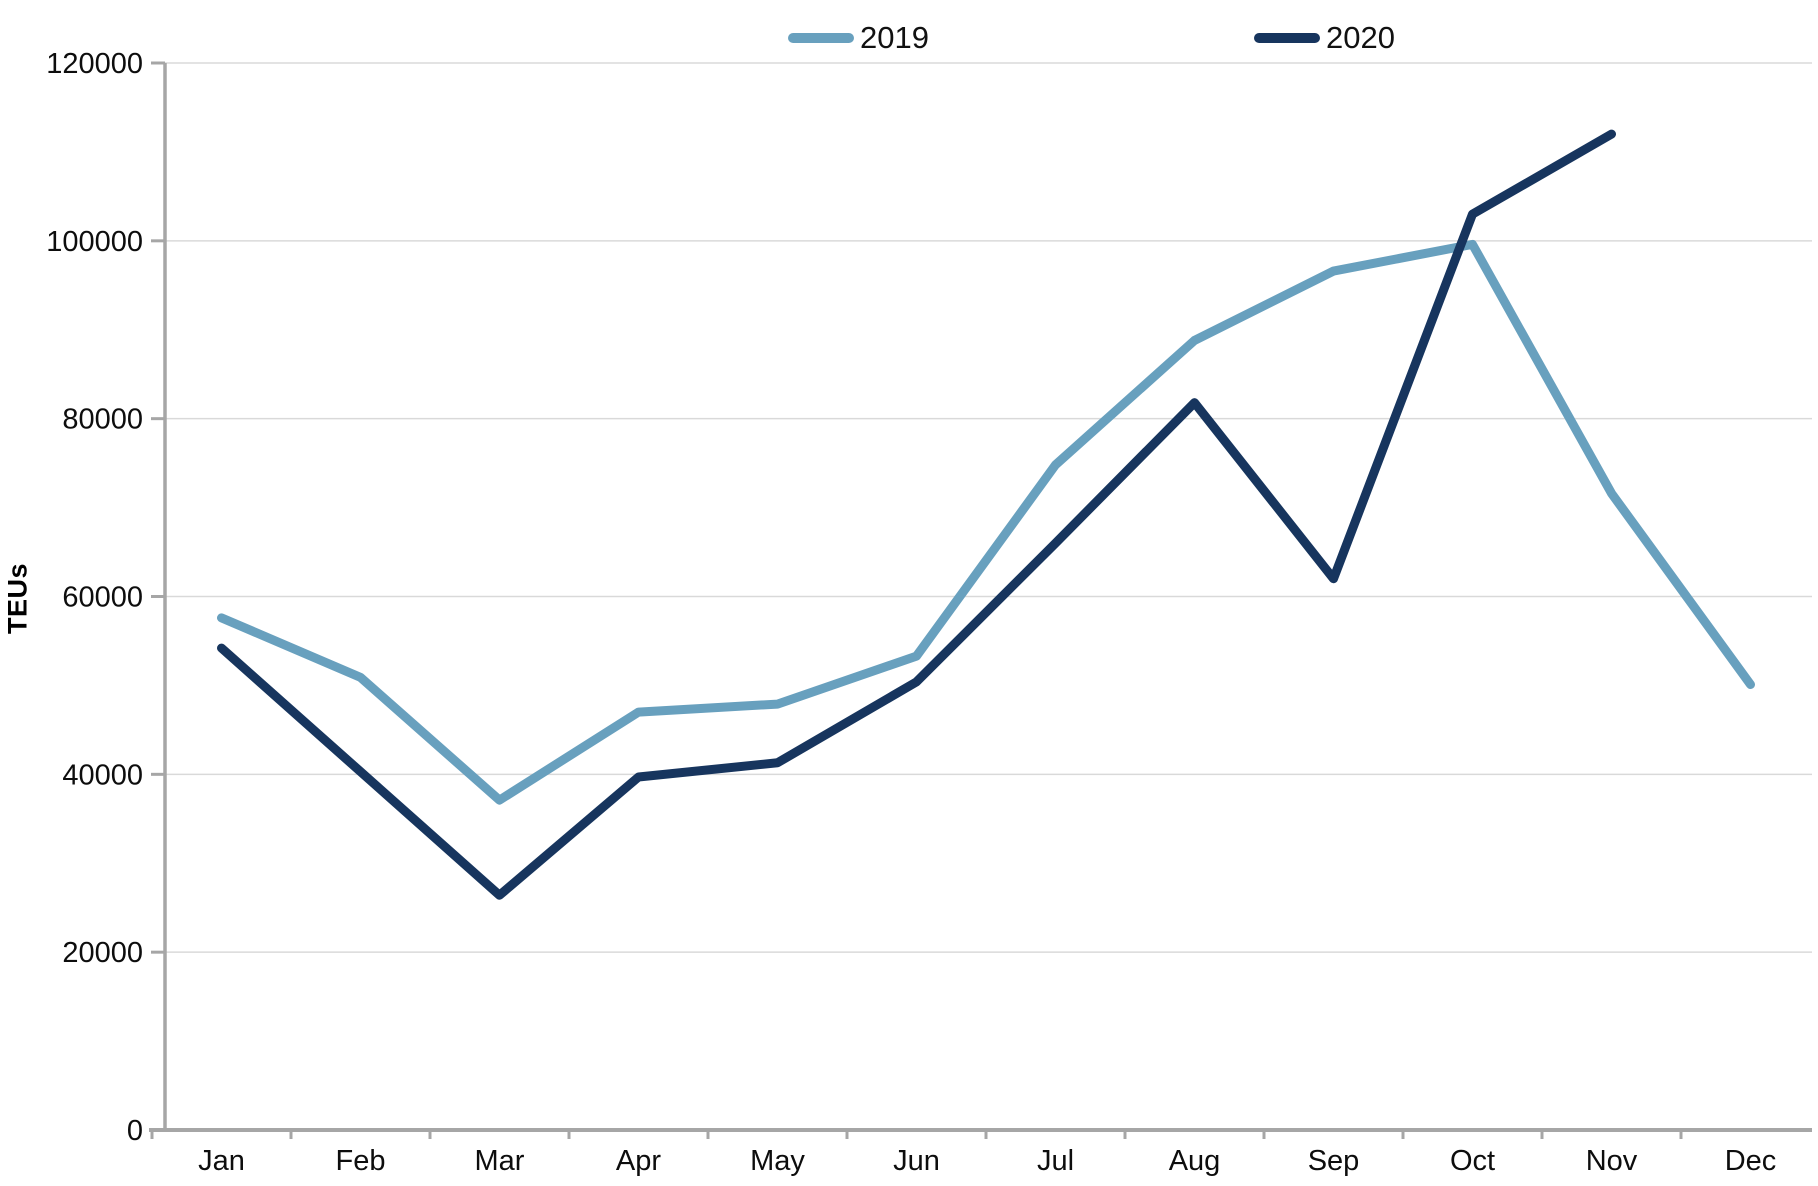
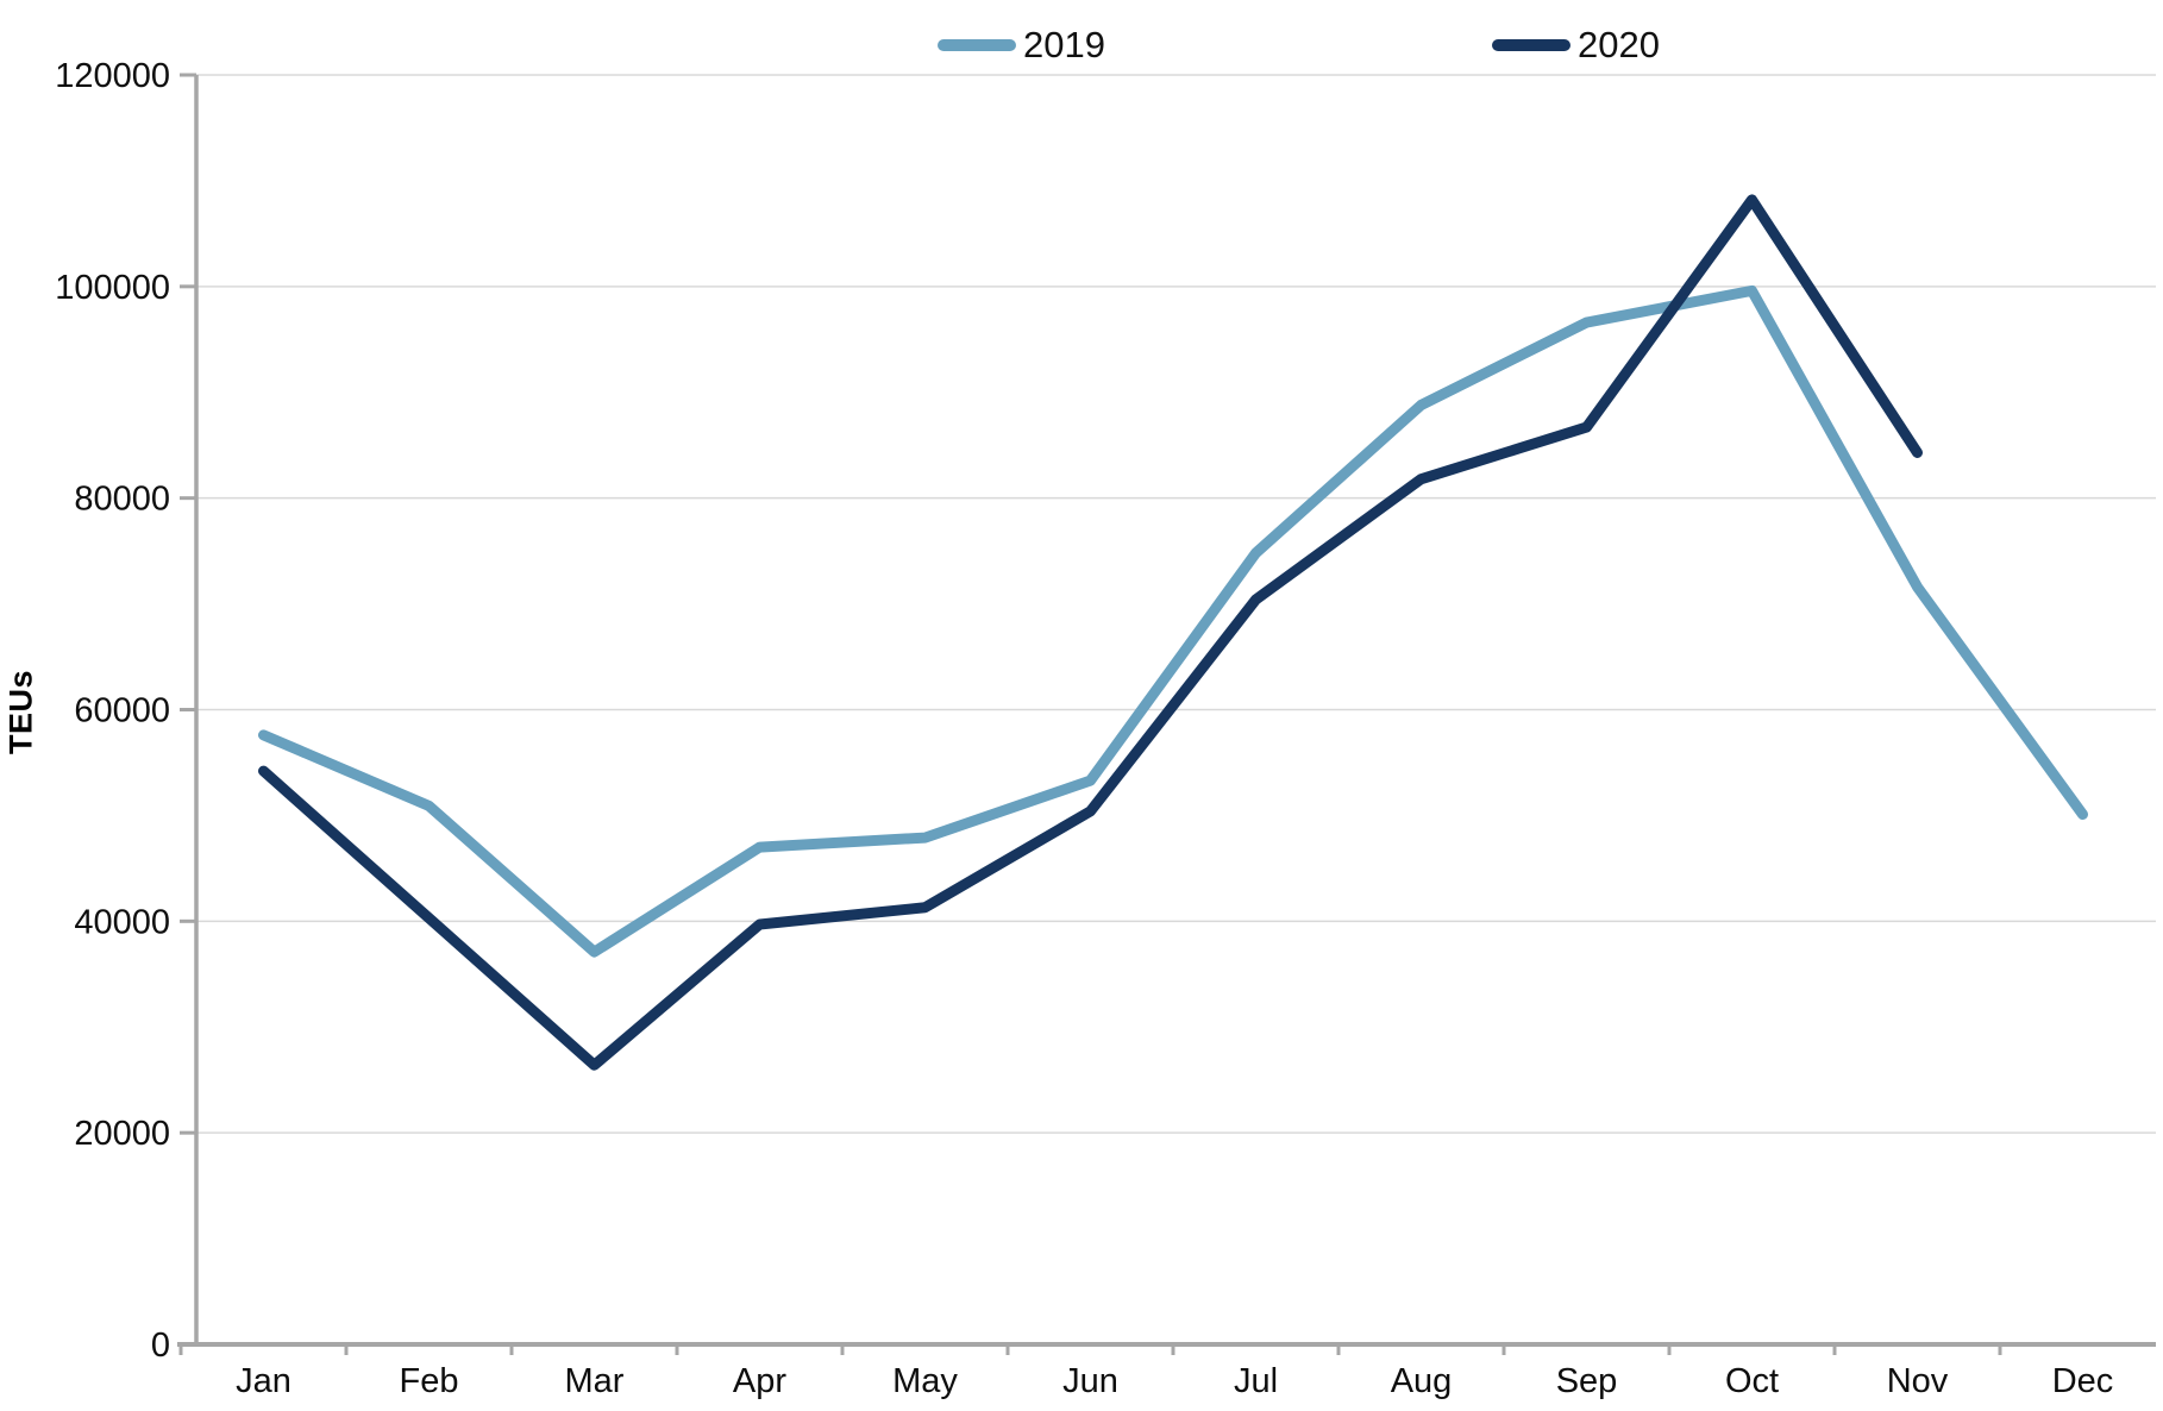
2020/Jul: 66000 -> 70000
2020/Sep: 62000 -> 87000
2020/Oct: 103000 -> 108000
2020/Nov: 112000 -> 84000
